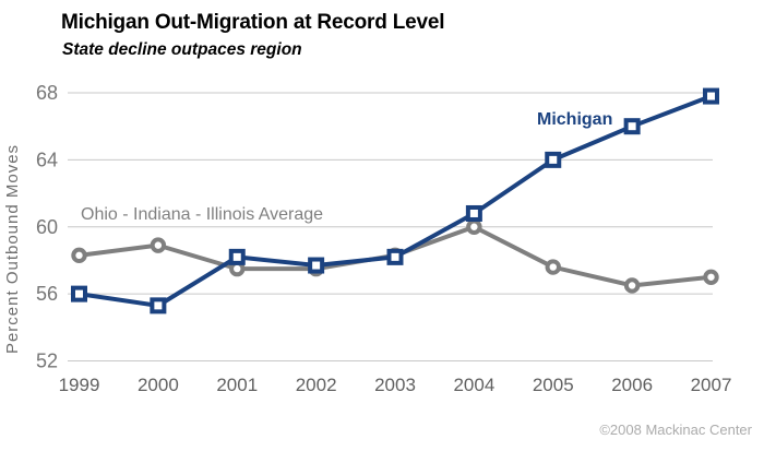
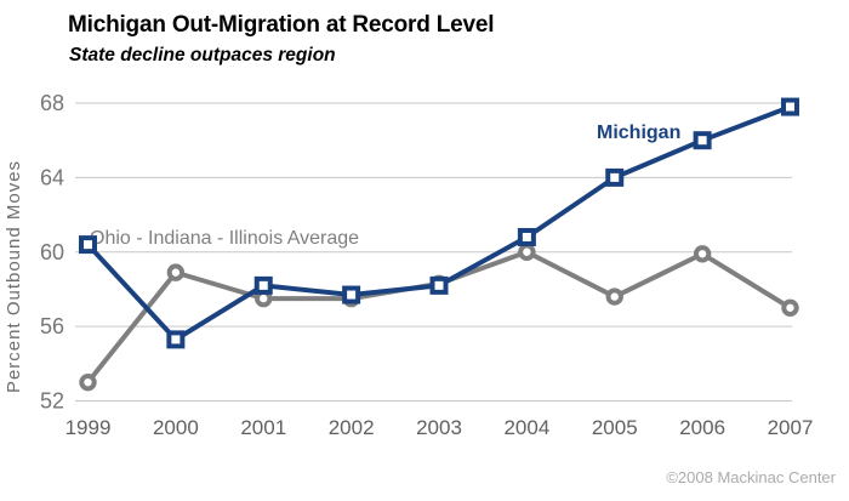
Michigan/1999: 56.0 -> 60.4
Ohio - Indiana - Illinois Average/1999: 58.3 -> 53.0
Ohio - Indiana - Illinois Average/2006: 56.5 -> 59.9
